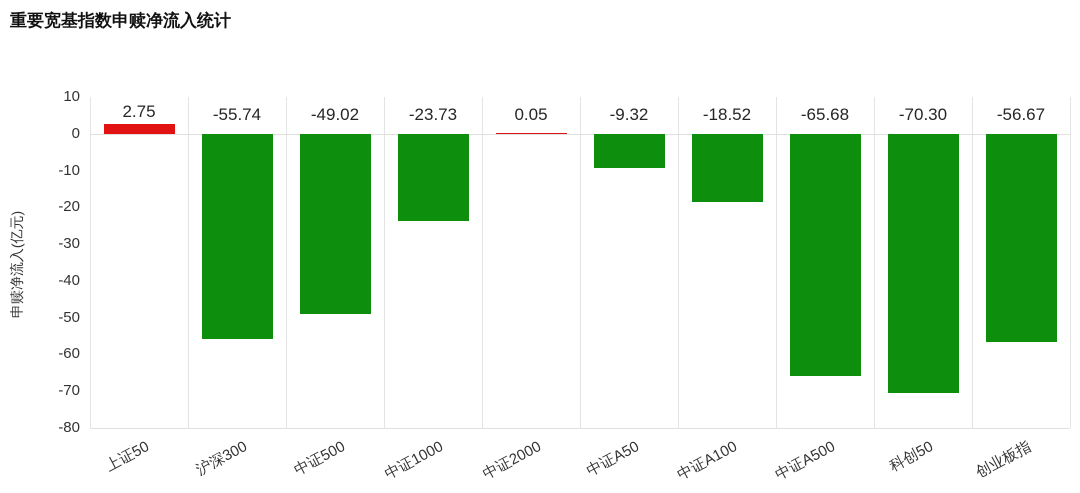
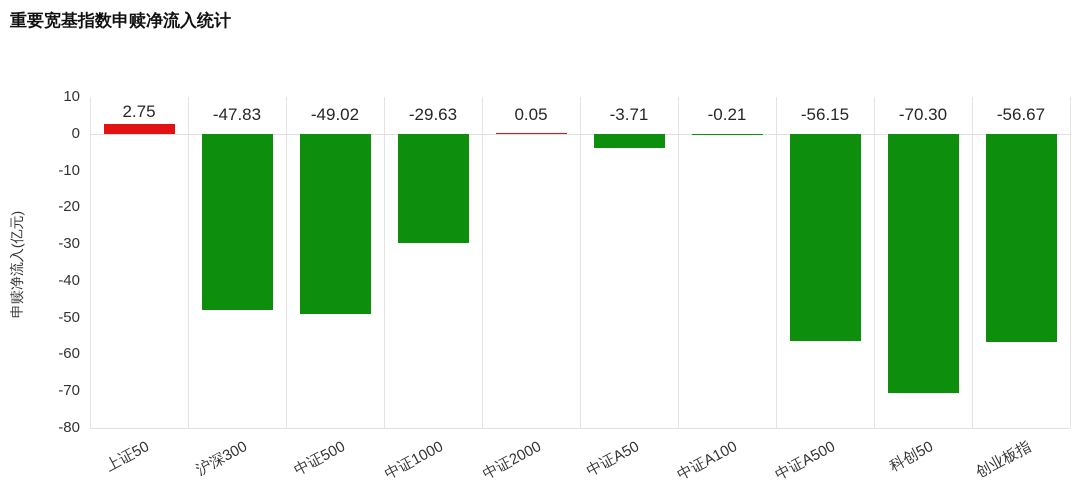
沪深300: -55.74 -> -47.83
中证1000: -23.73 -> -29.63
中证A50: -9.32 -> -3.71
中证A100: -18.52 -> -0.21
中证A500: -65.68 -> -56.15
